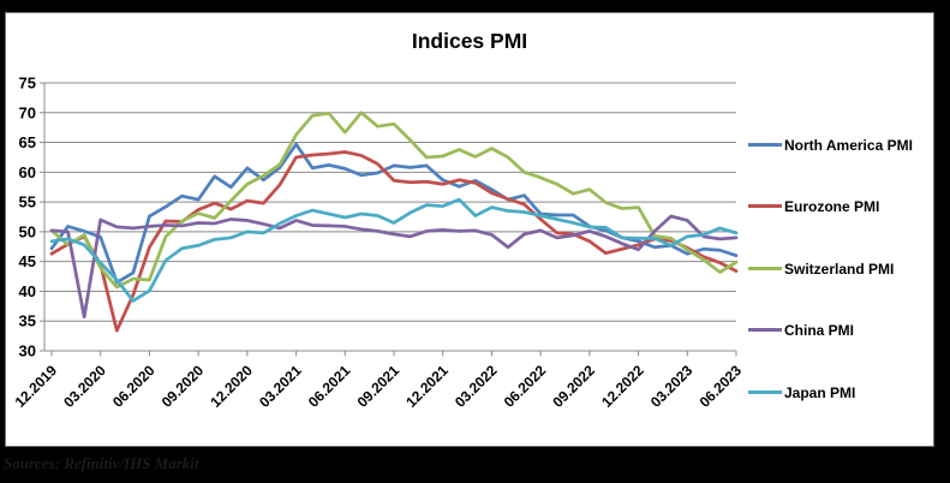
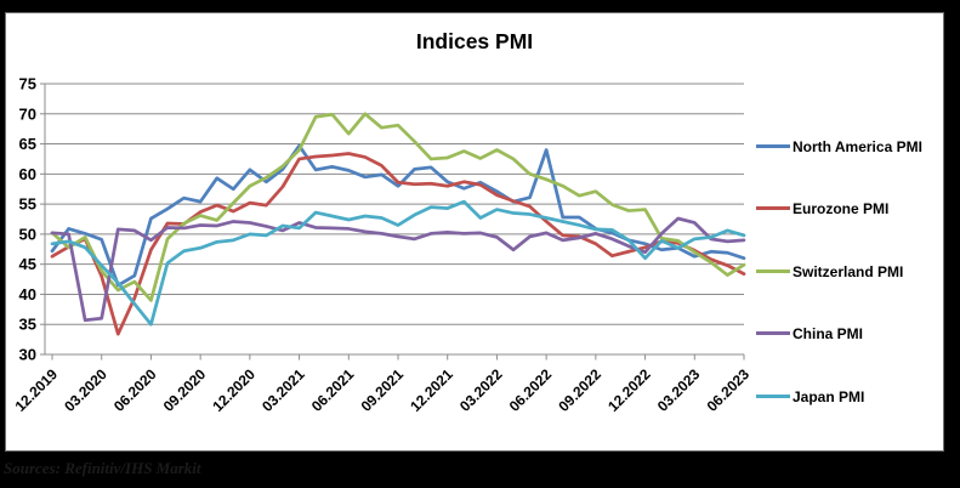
Eurozone PMI/03.2020: 44 -> 43
China PMI/03.2020: 52 -> 36
Switzerland PMI/06.2020: 42 -> 39
China PMI/06.2020: 51 -> 49
Japan PMI/06.2020: 40 -> 35
Switzerland PMI/03.2021: 66 -> 64
Japan PMI/03.2021: 53 -> 51
North America PMI/09.2021: 61 -> 58
North America PMI/06.2022: 53 -> 64
Japan PMI/12.2022: 49 -> 46
